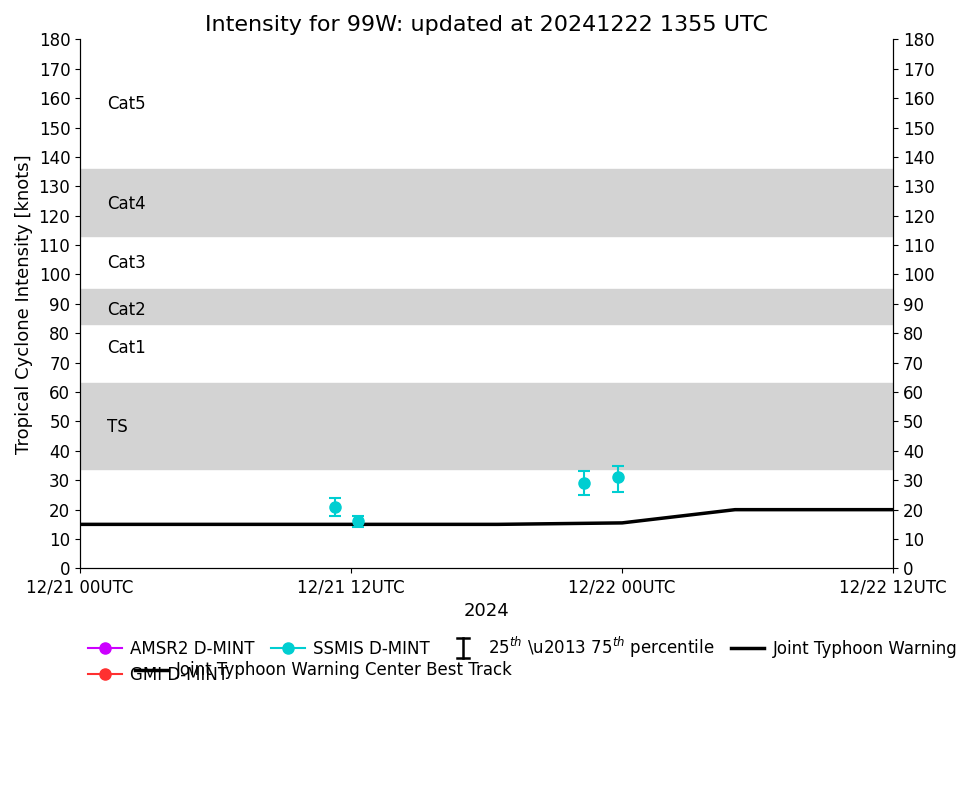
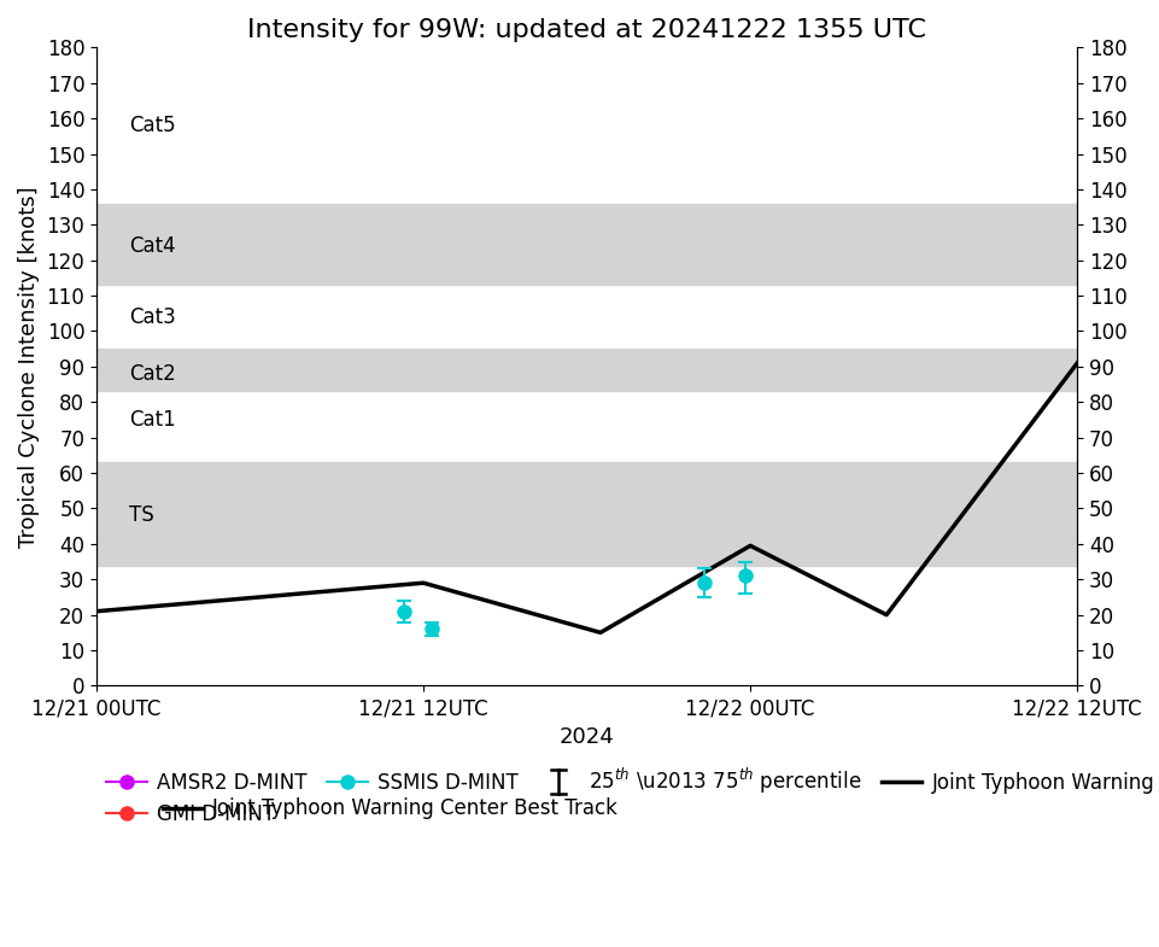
12/21 00UTC: 15.0 -> 21.0
12/21 12UTC: 15.0 -> 29.0
12/22 00UTC: 15.5 -> 39.5
12/22 12UTC: 20.0 -> 91.0
